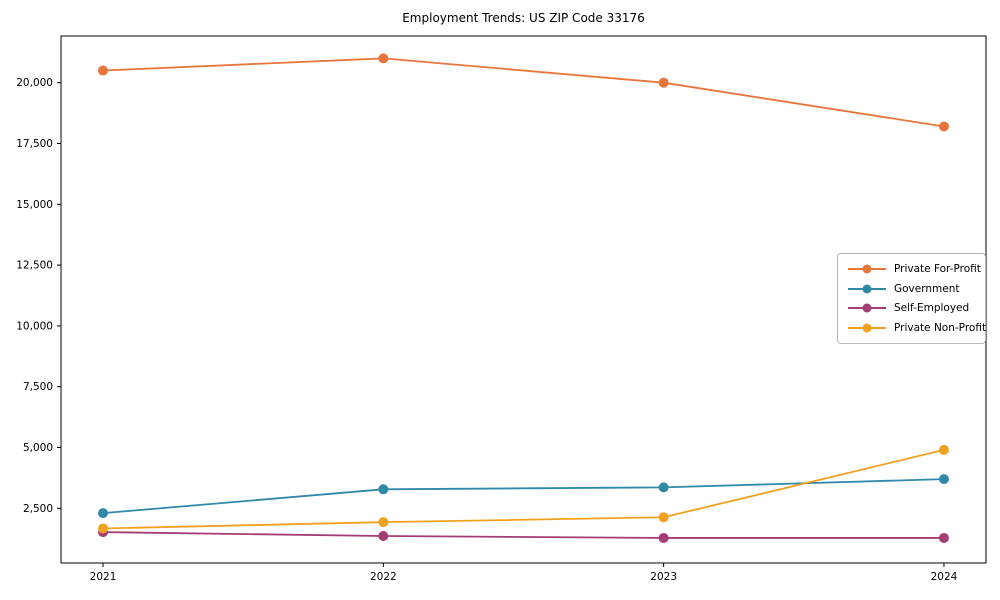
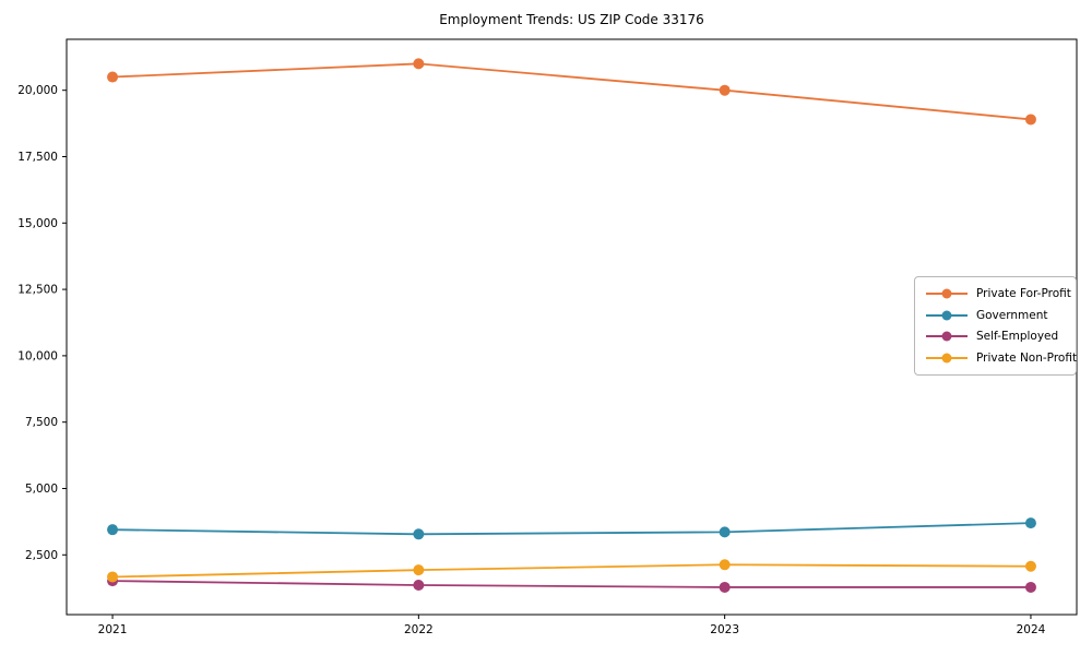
Government/2021: 2300 -> 3400
Private For-Profit/2024: 18200 -> 18900
Private Non-Profit/2024: 4900 -> 2100
